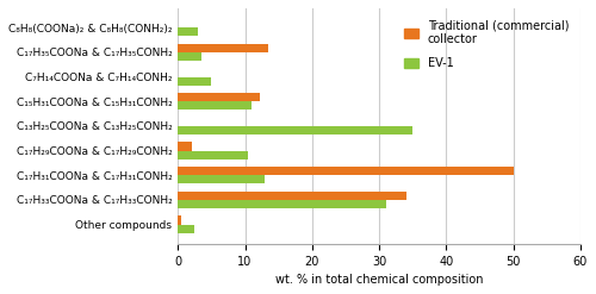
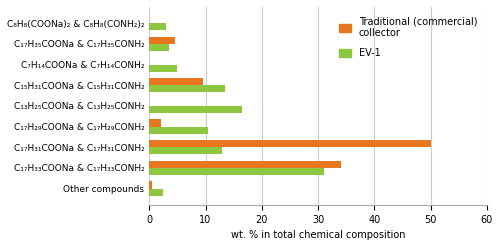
Traditional (commercial) collector/C₁₇H₃₅COONa & C₁₇H₃₅CONH₂: 13.4 -> 4.5
Traditional (commercial) collector/C₁₅H₃₁COONa & C₁₅H₃₁CONH₂: 12.2 -> 9.5
EV-1/C₁₅H₃₁COONa & C₁₅H₃₁CONH₂: 11.0 -> 13.5
EV-1/C₁₃H₂₅COONa & C₁₃H₂₅CONH₂: 35.0 -> 16.5
